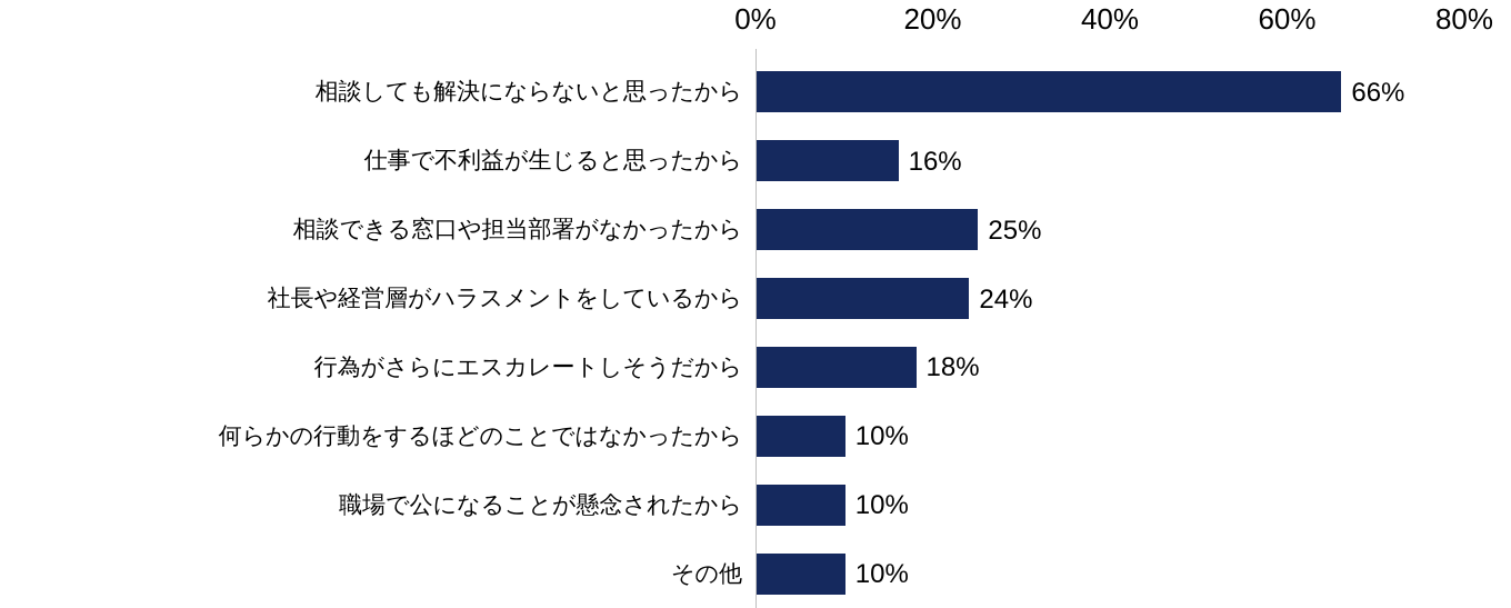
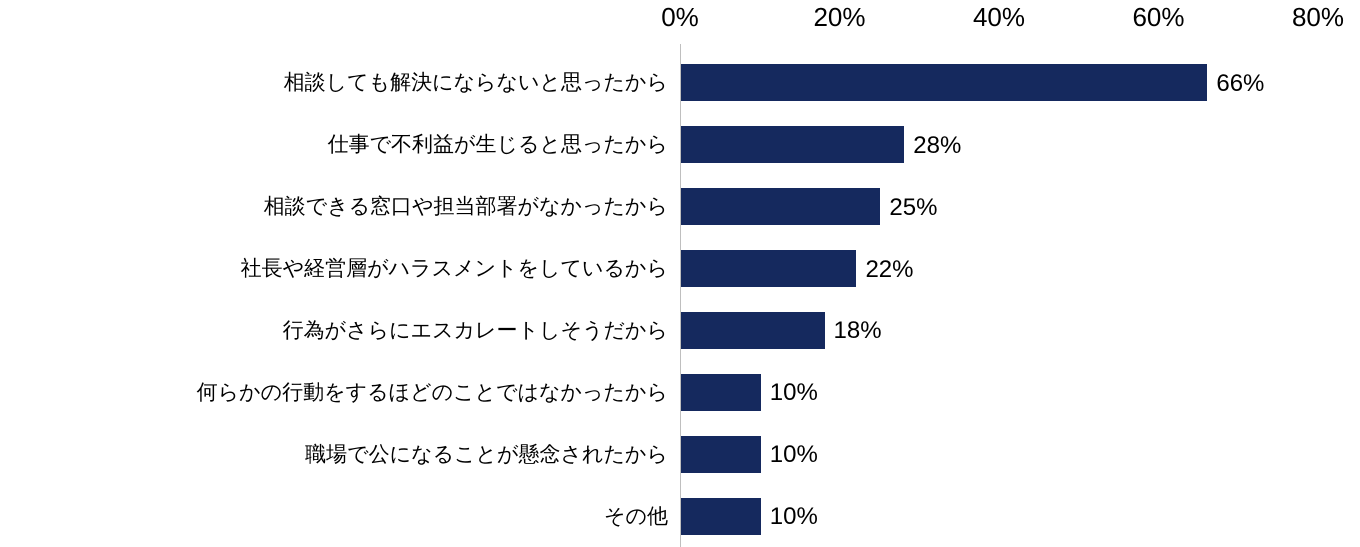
仕事で不利益が生じると思ったから: 16% -> 28%
社長や経営層がハラスメントをしているから: 24% -> 22%
